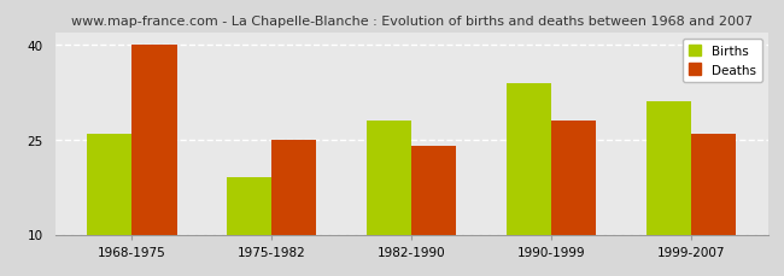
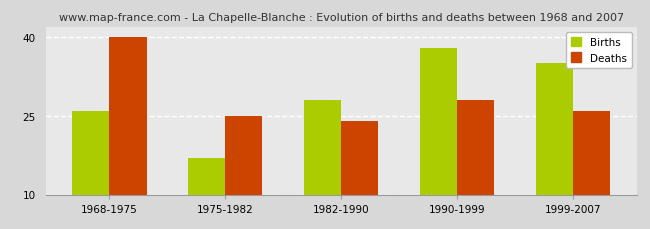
Births/1975-1982: 19 -> 17
Births/1990-1999: 34 -> 38
Births/1999-2007: 31 -> 35
